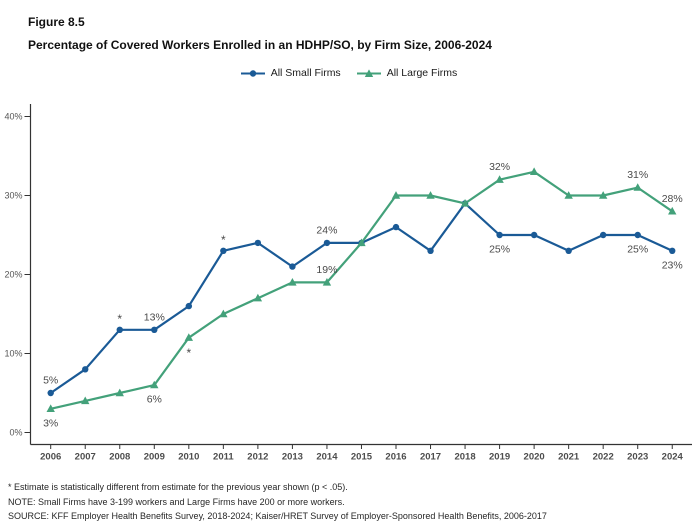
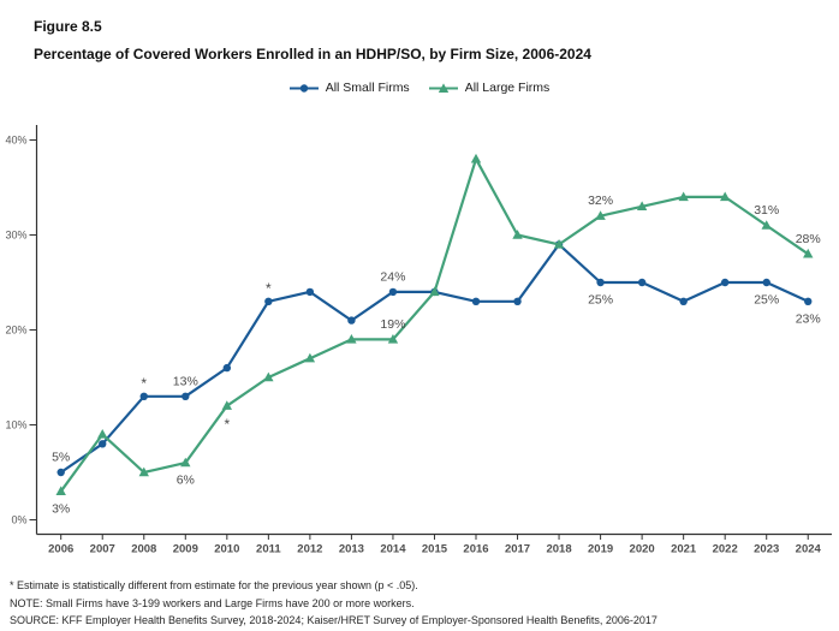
All Large Firms/2007: 4% -> 9%
All Small Firms/2016: 26% -> 23%
All Large Firms/2016: 30% -> 38%
All Large Firms/2021: 30% -> 34%
All Large Firms/2022: 30% -> 34%
